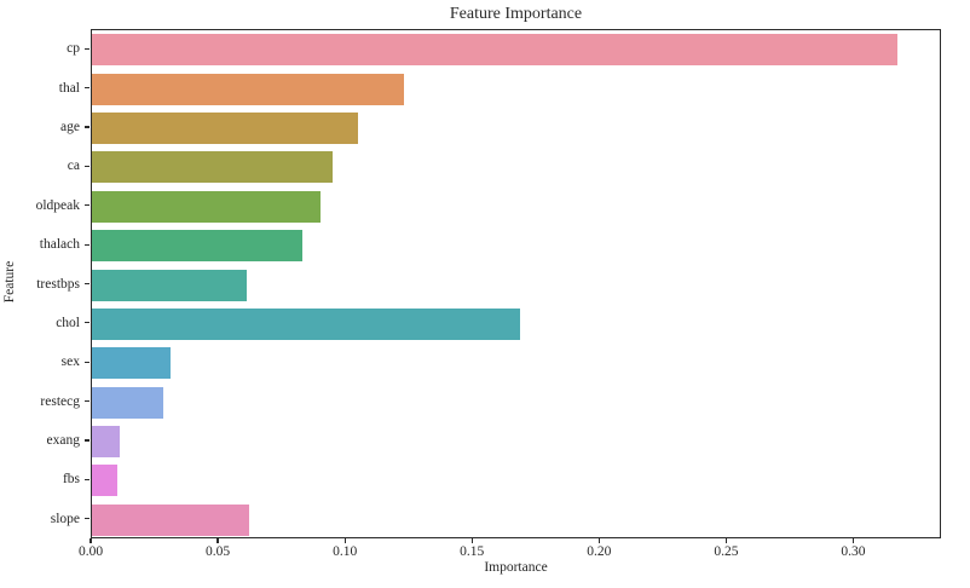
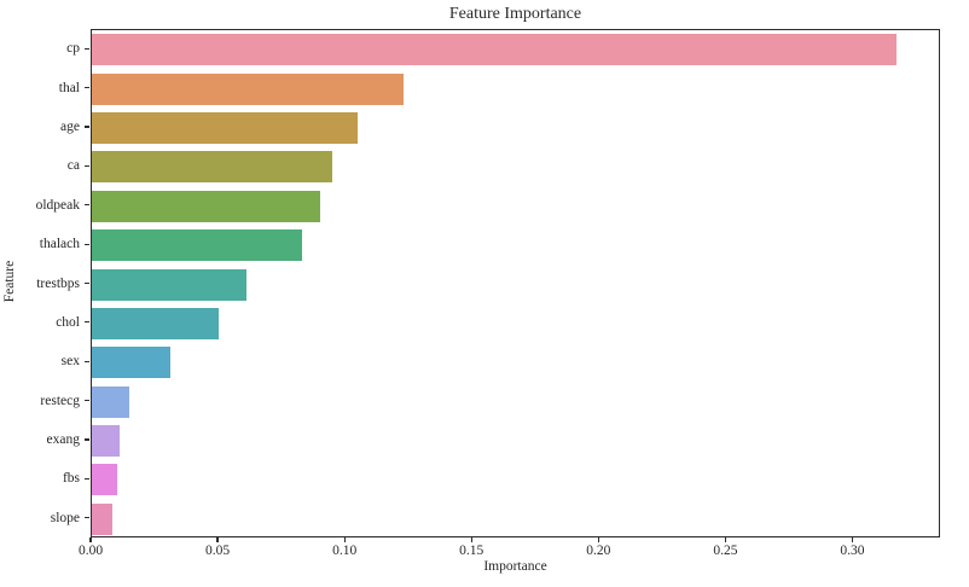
chol: 0.169 -> 0.050
restecg: 0.028 -> 0.015
slope: 0.062 -> 0.008
